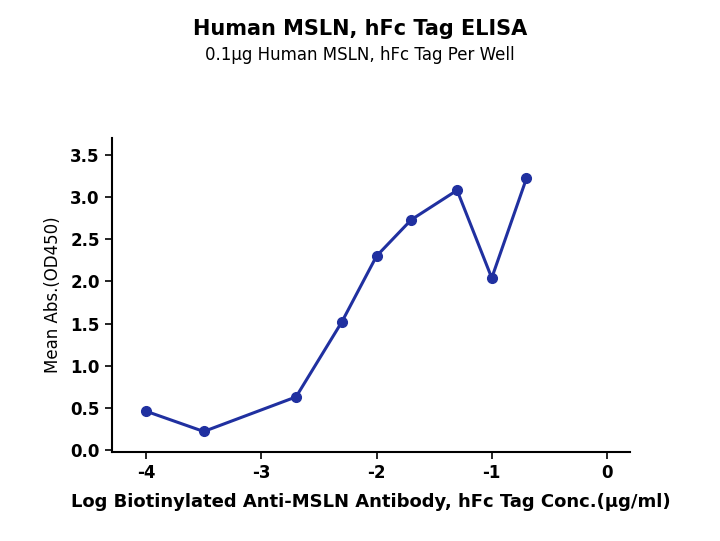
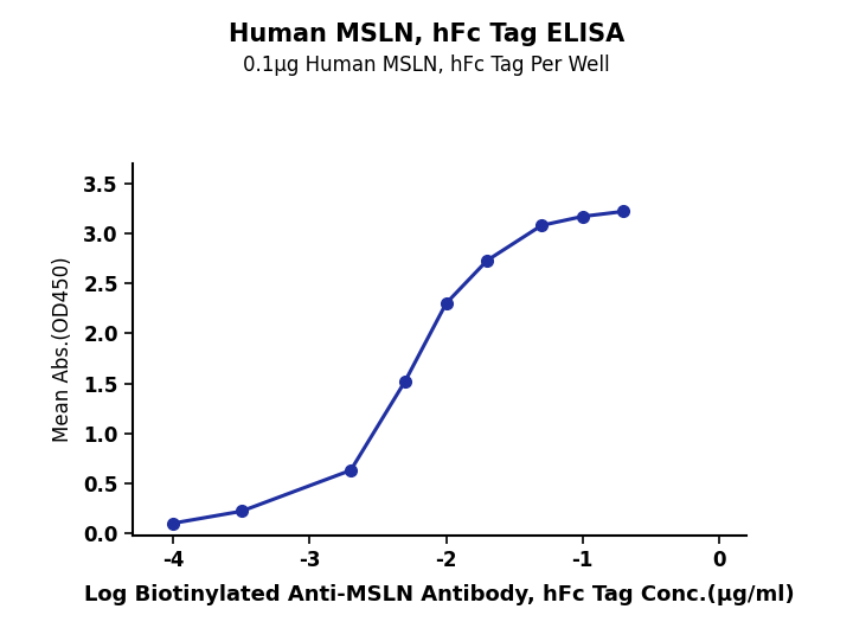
-4: 0.46 -> 0.10
-1: 2.04 -> 3.17
